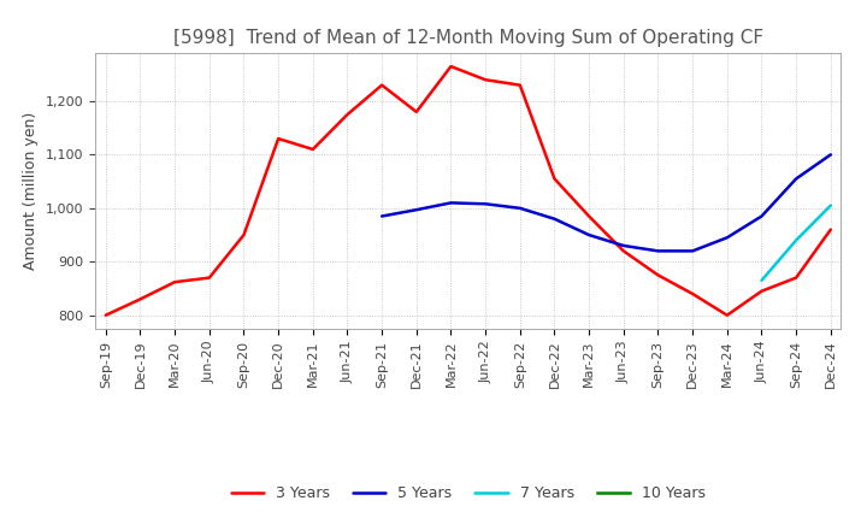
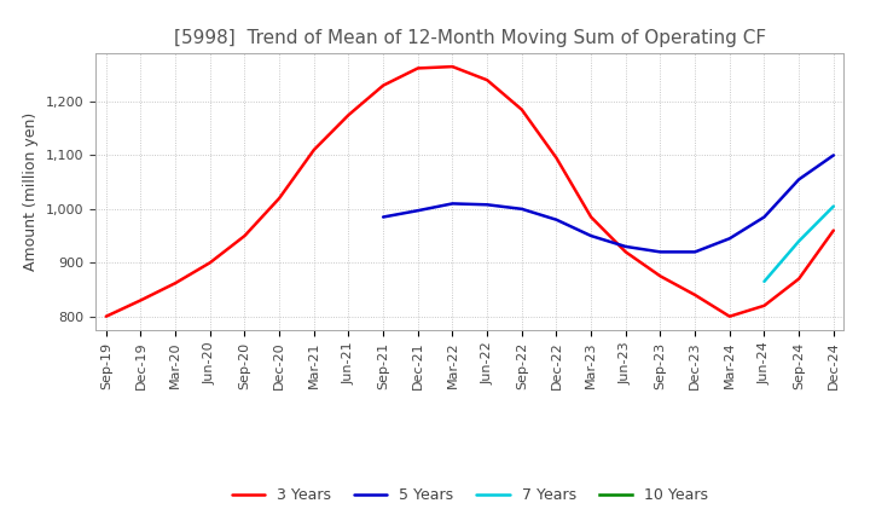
3 Years/Jun-20: 870 -> 900
3 Years/Dec-20: 1,130 -> 1,020
3 Years/Dec-21: 1,180 -> 1,262
3 Years/Sep-22: 1,230 -> 1,185
3 Years/Dec-22: 1,055 -> 1,095
3 Years/Jun-24: 845 -> 820
